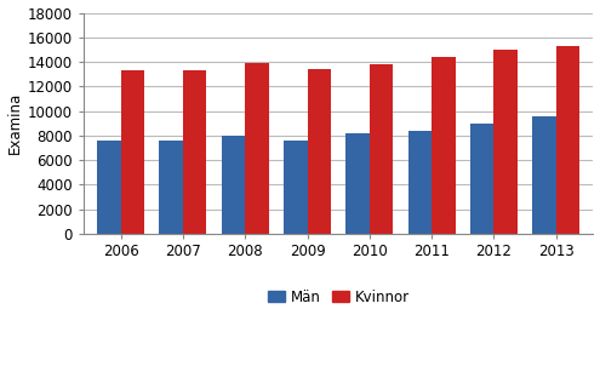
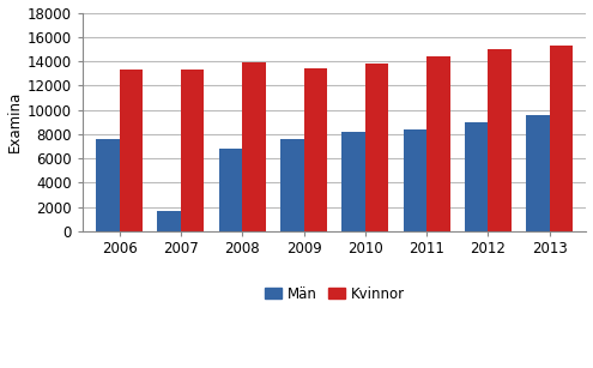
Män/2007: 7600 -> 1700
Män/2008: 8000 -> 6800
